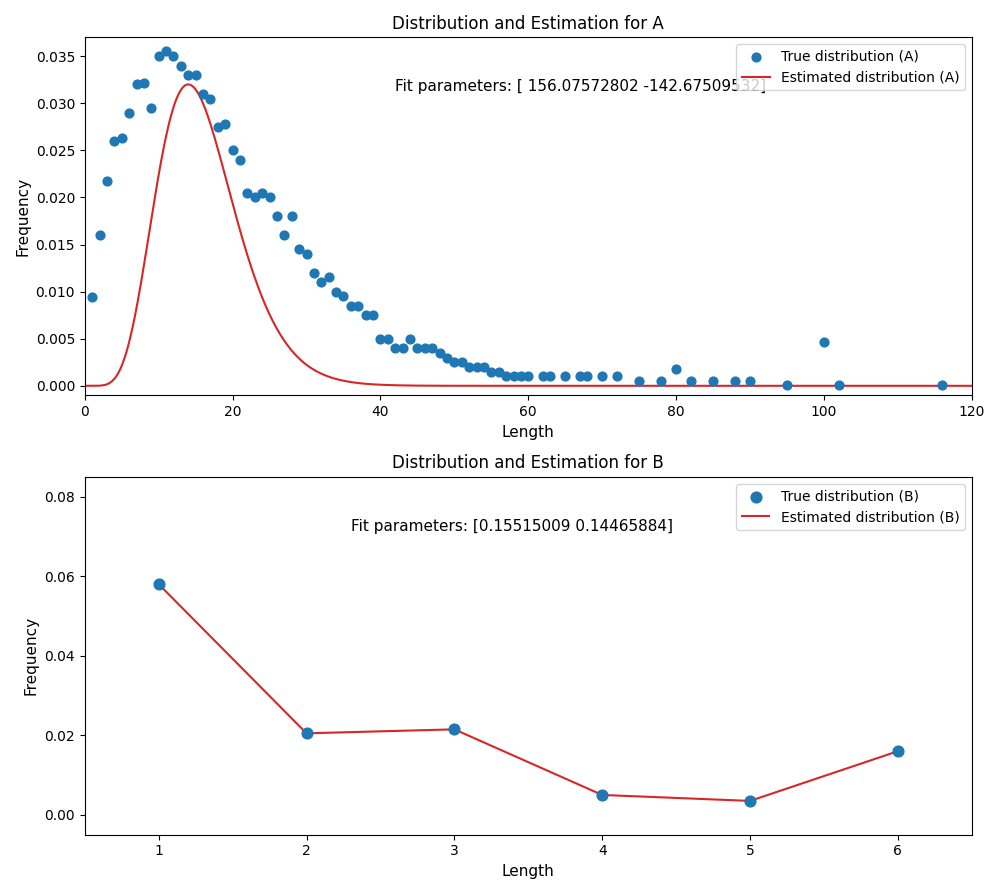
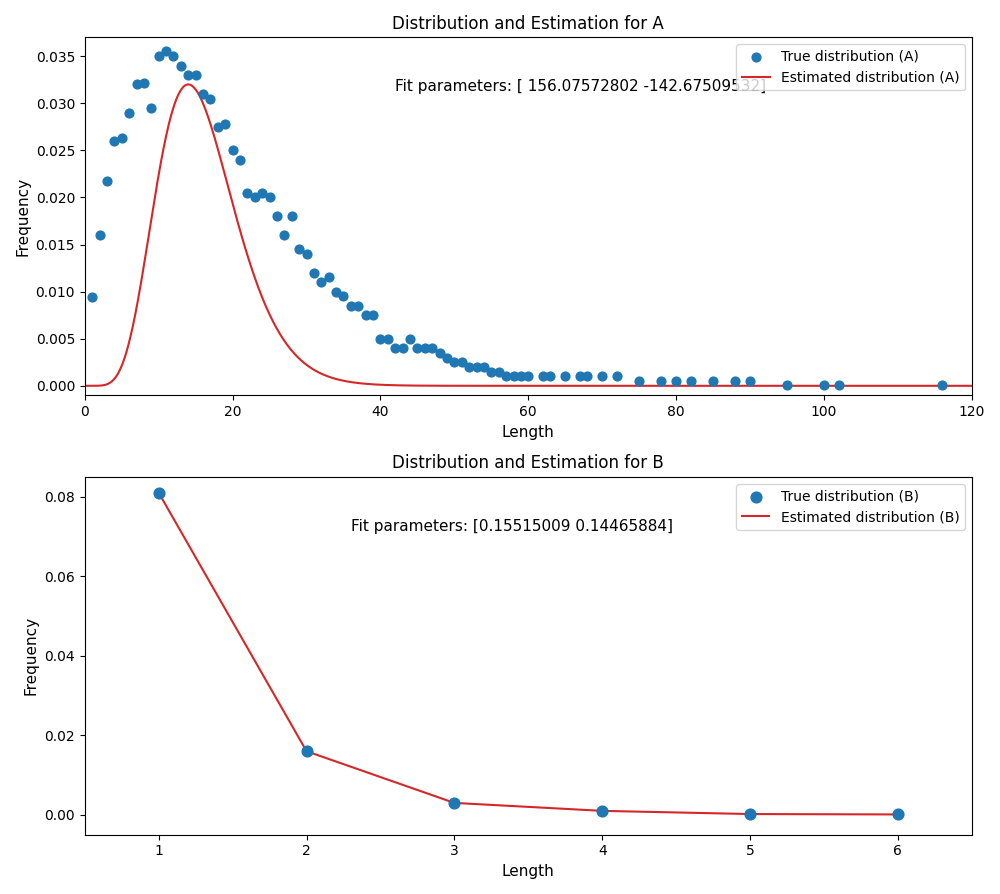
Distribution and Estimation for A/True distribution (A)/80: 0.0018 -> 0.0005
Distribution and Estimation for A/True distribution (A)/100: 0.0046 -> 0.0001
Distribution and Estimation for B/1: 0.0580 -> 0.0810
Distribution and Estimation for B/2: 0.0205 -> 0.0160
Distribution and Estimation for B/3: 0.0215 -> 0.0030
Distribution and Estimation for B/4: 0.0050 -> 0.0010
Distribution and Estimation for B/5: 0.0035 -> 0.0002
Distribution and Estimation for B/6: 0.0160 -> 0.0001
